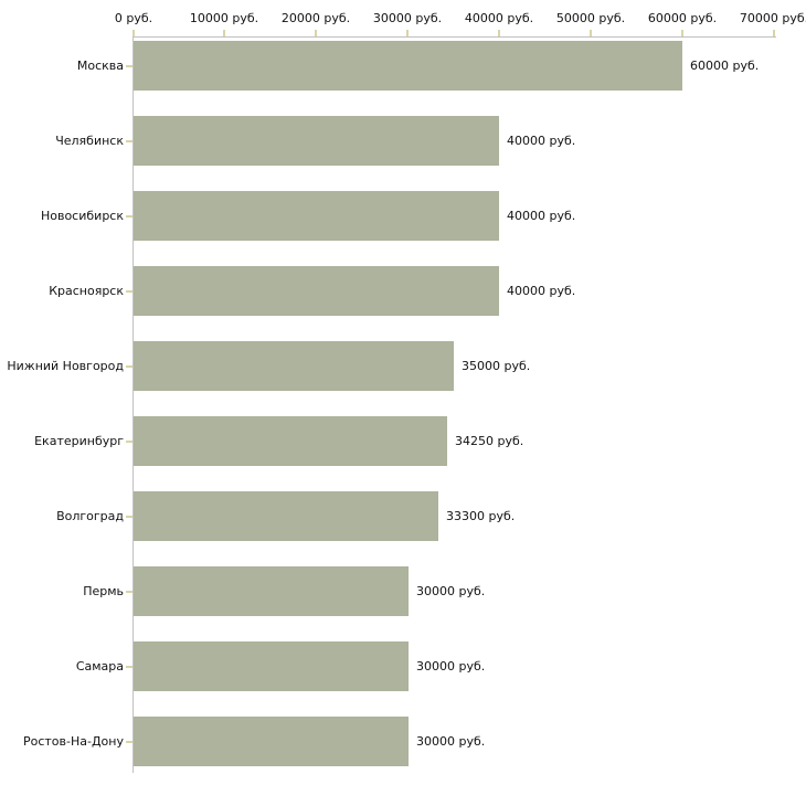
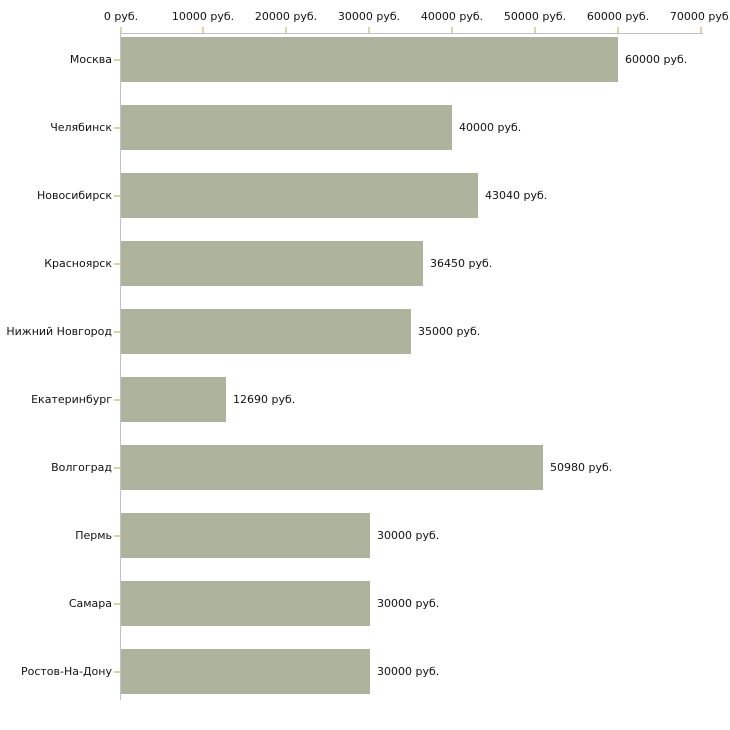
Новосибирск: 40000 -> 43040
Красноярск: 40000 -> 36450
Екатеринбург: 34250 -> 12690
Волгоград: 33300 -> 50980
